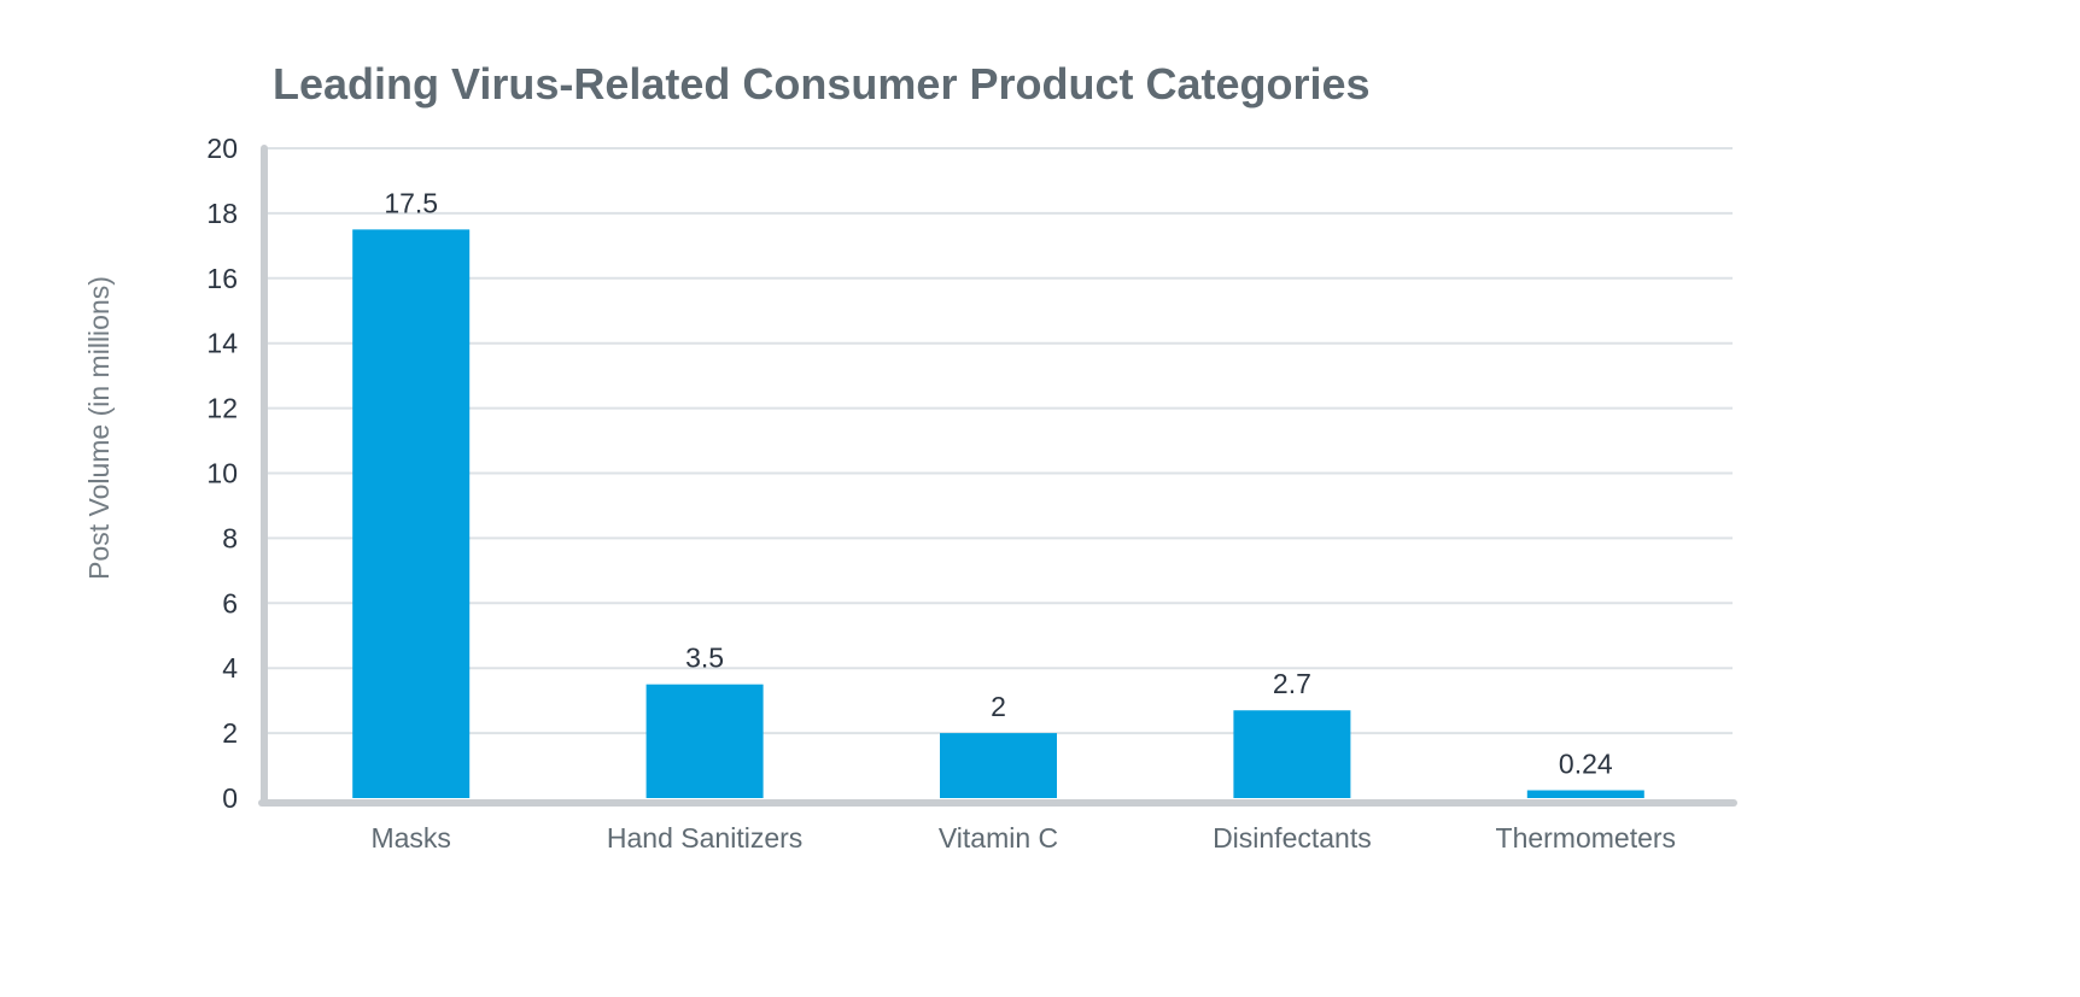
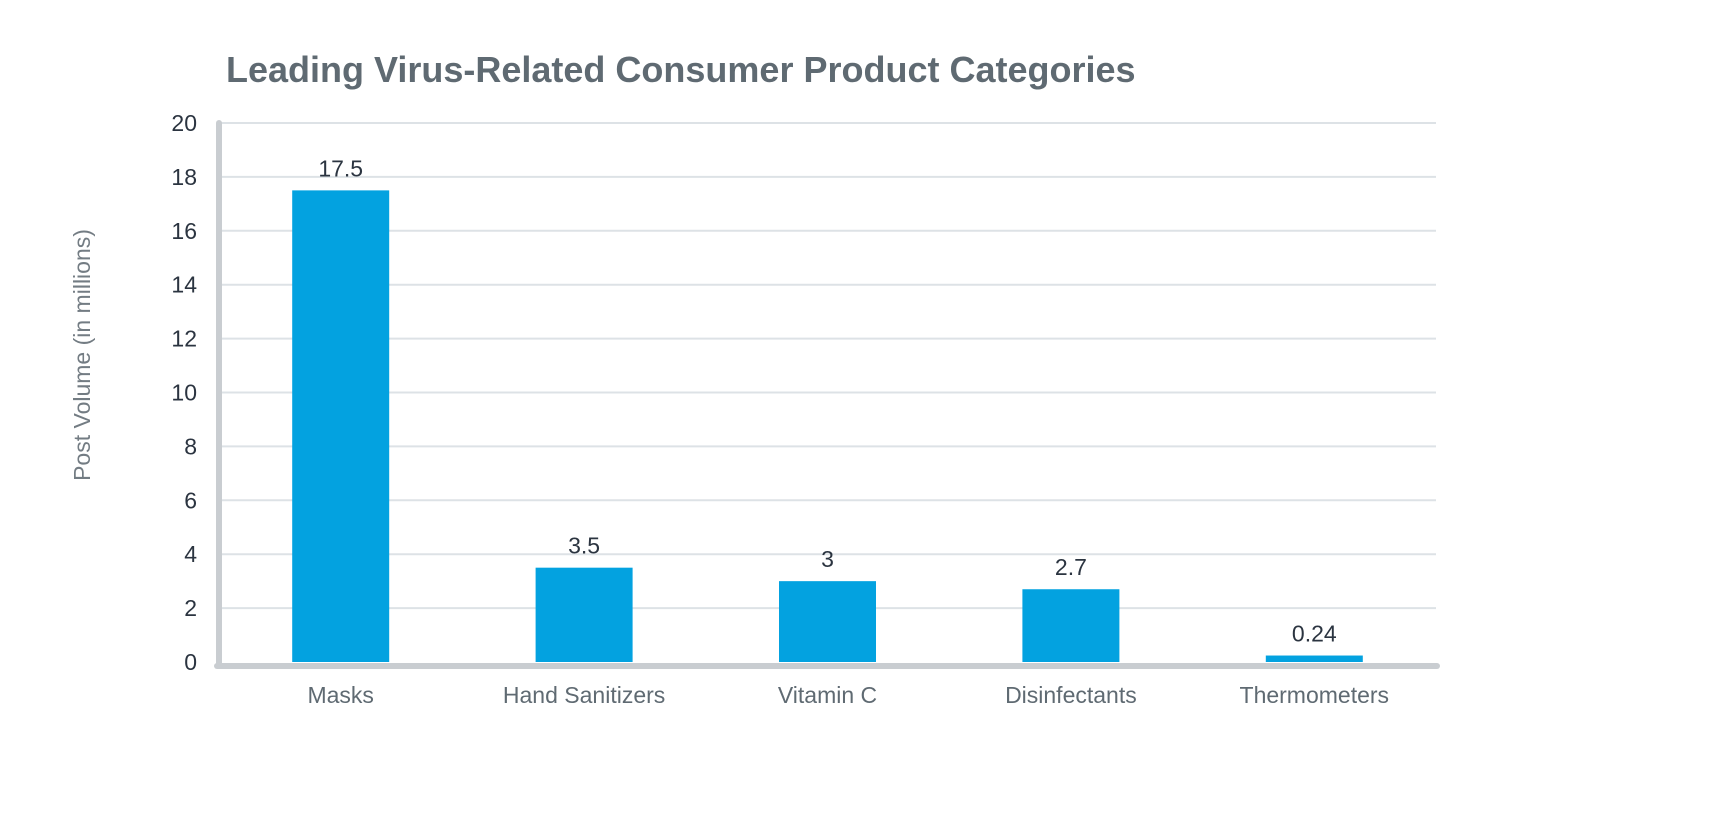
Vitamin C: 2 -> 3
